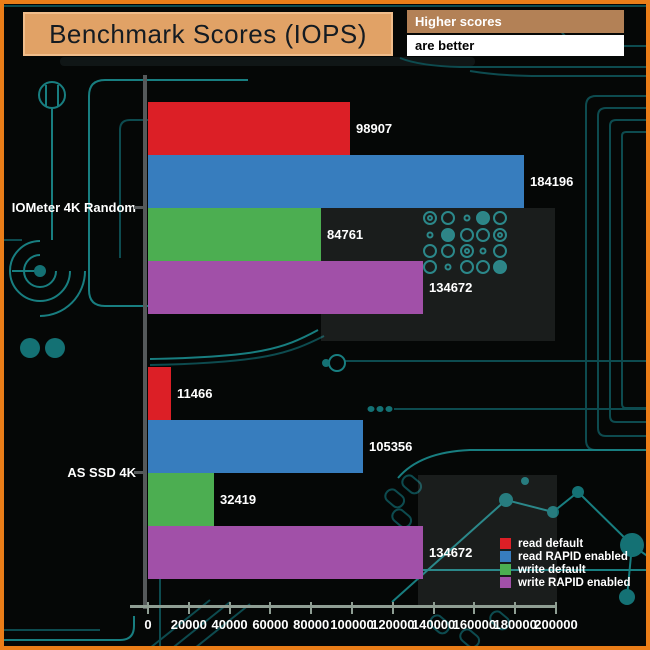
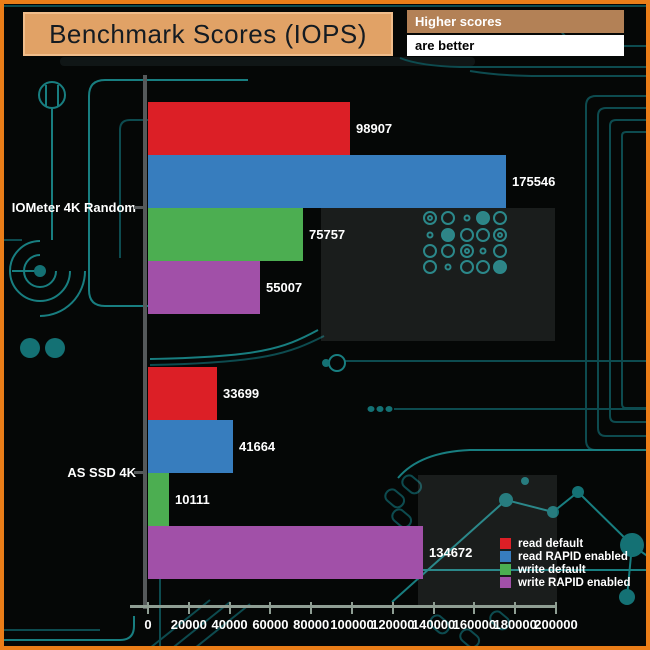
read RAPID enabled/IOMeter 4K Random: 184196 -> 175546
write default/IOMeter 4K Random: 84761 -> 75757
write RAPID enabled/IOMeter 4K Random: 134672 -> 55007
read default/AS SSD 4K: 11466 -> 33699
read RAPID enabled/AS SSD 4K: 105356 -> 41664
write default/AS SSD 4K: 32419 -> 10111
